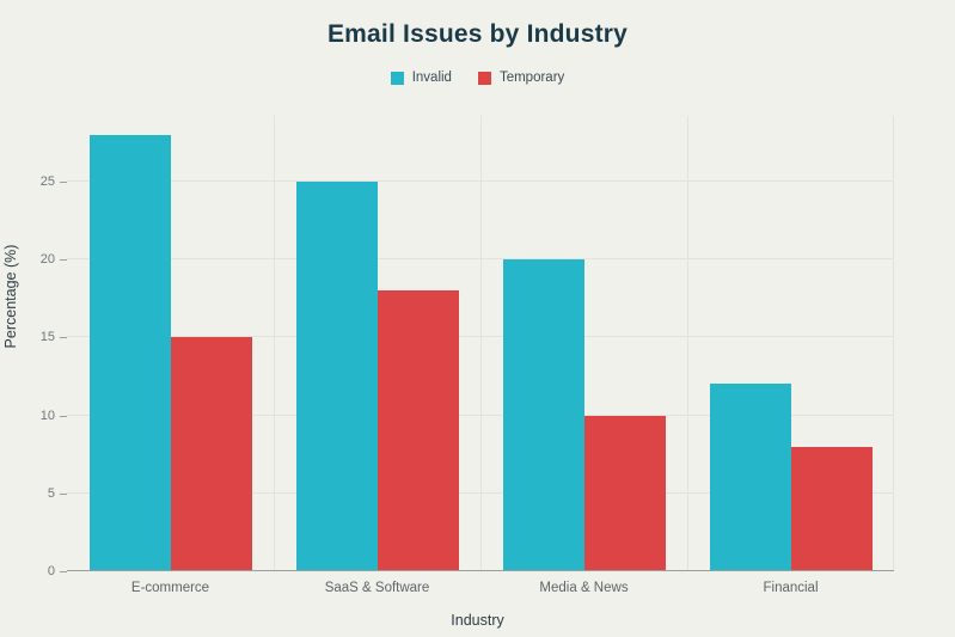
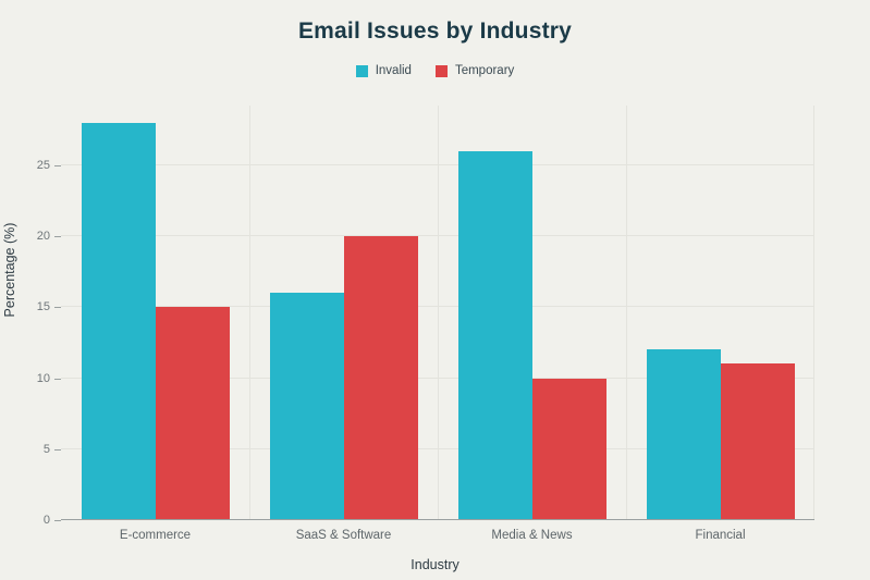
Invalid/SaaS & Software: 25 -> 16
Temporary/SaaS & Software: 18 -> 20
Invalid/Media & News: 20 -> 26
Temporary/Financial: 8 -> 11
